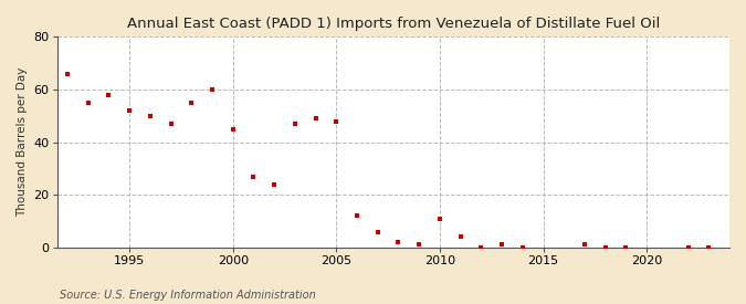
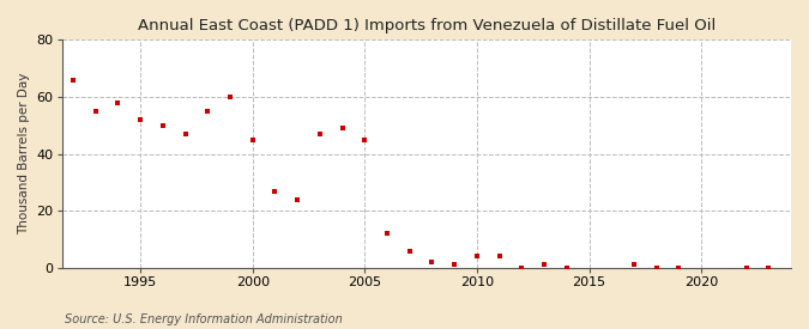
2005: 48 -> 45
2010: 11 -> 4
